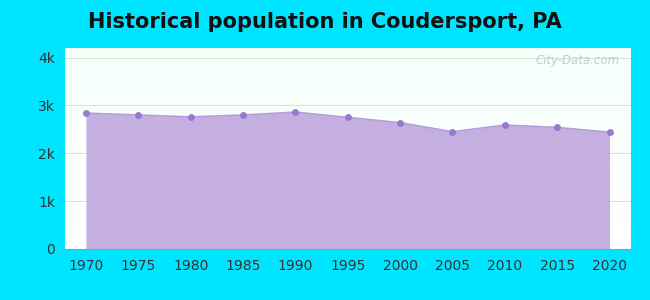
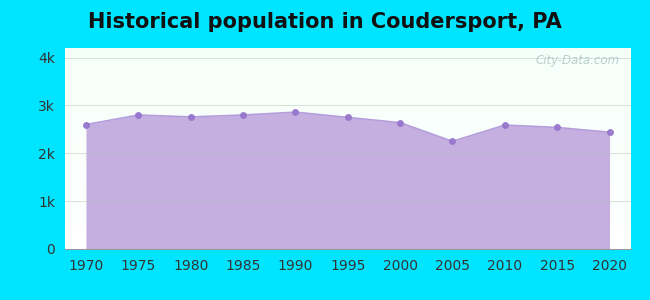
1970: 2.84k -> 2.60k
2005: 2.45k -> 2.25k
